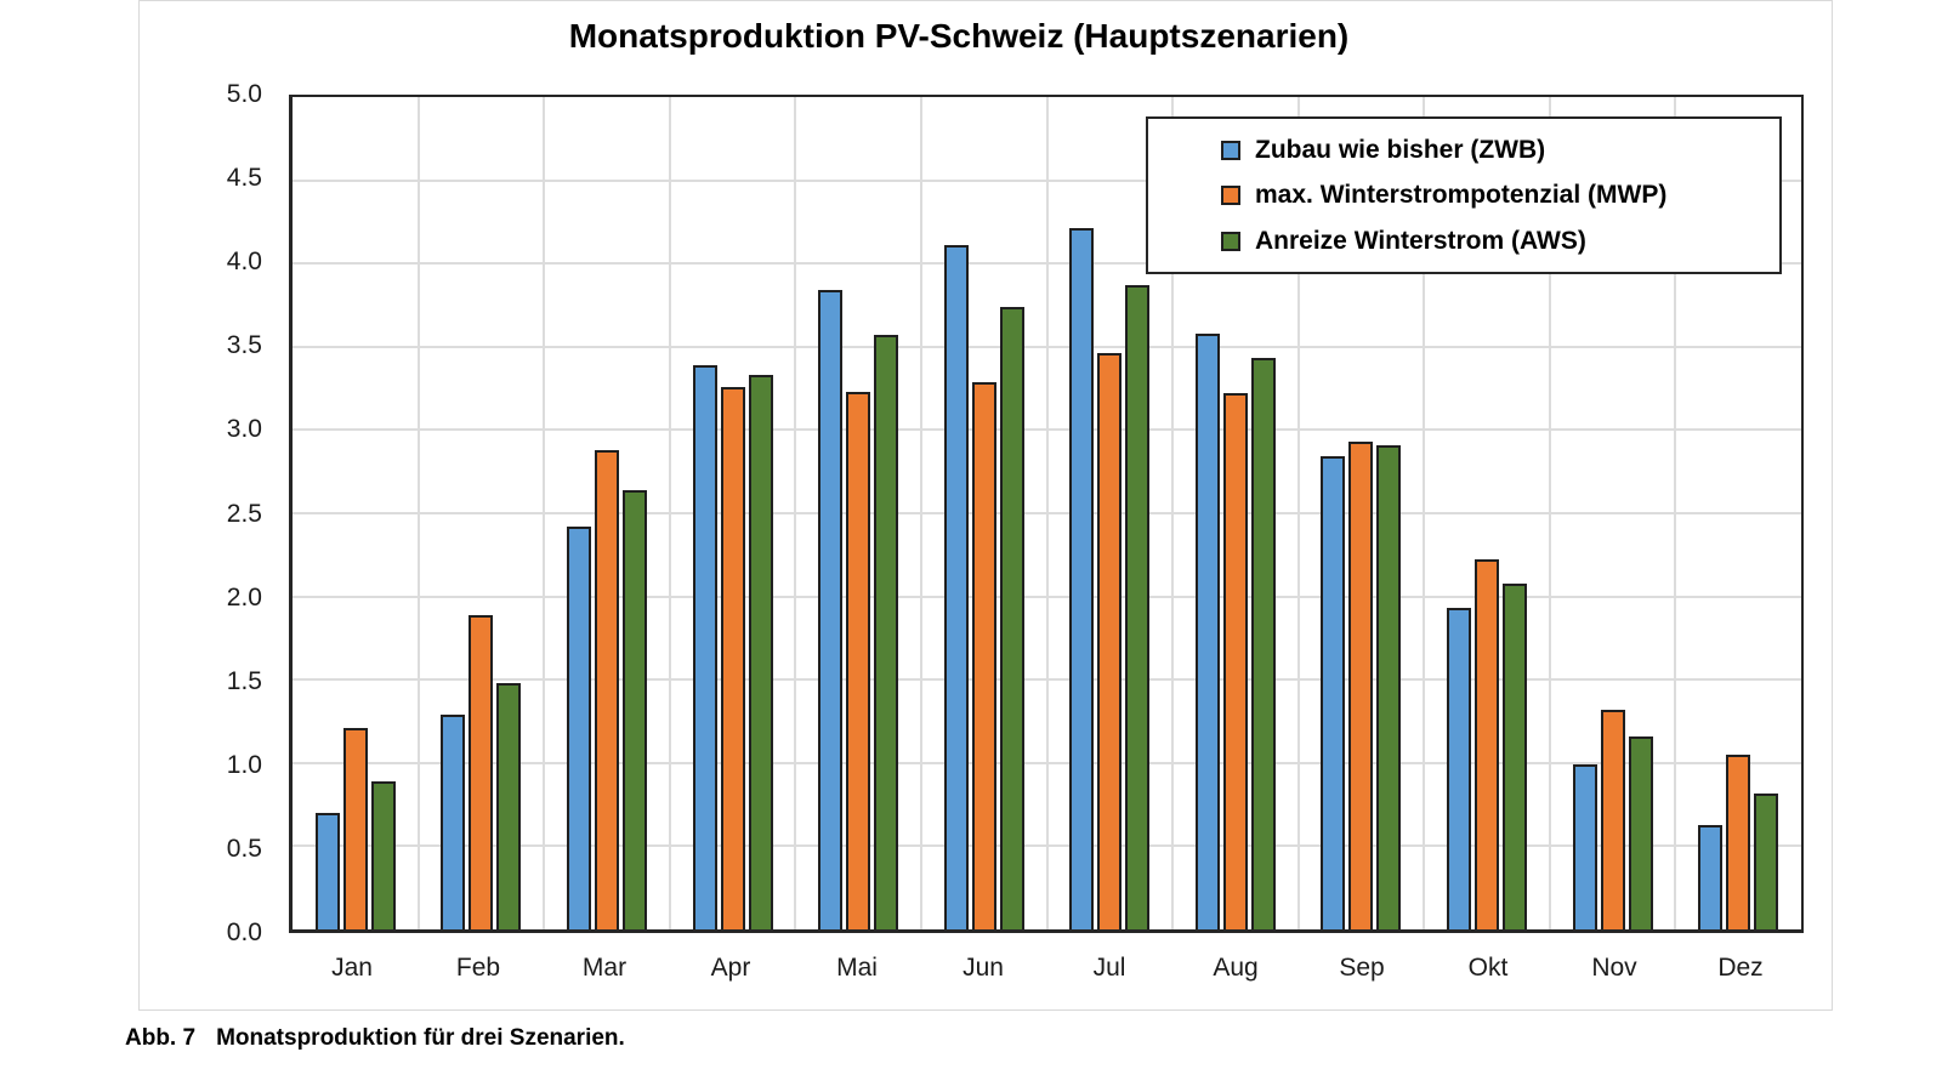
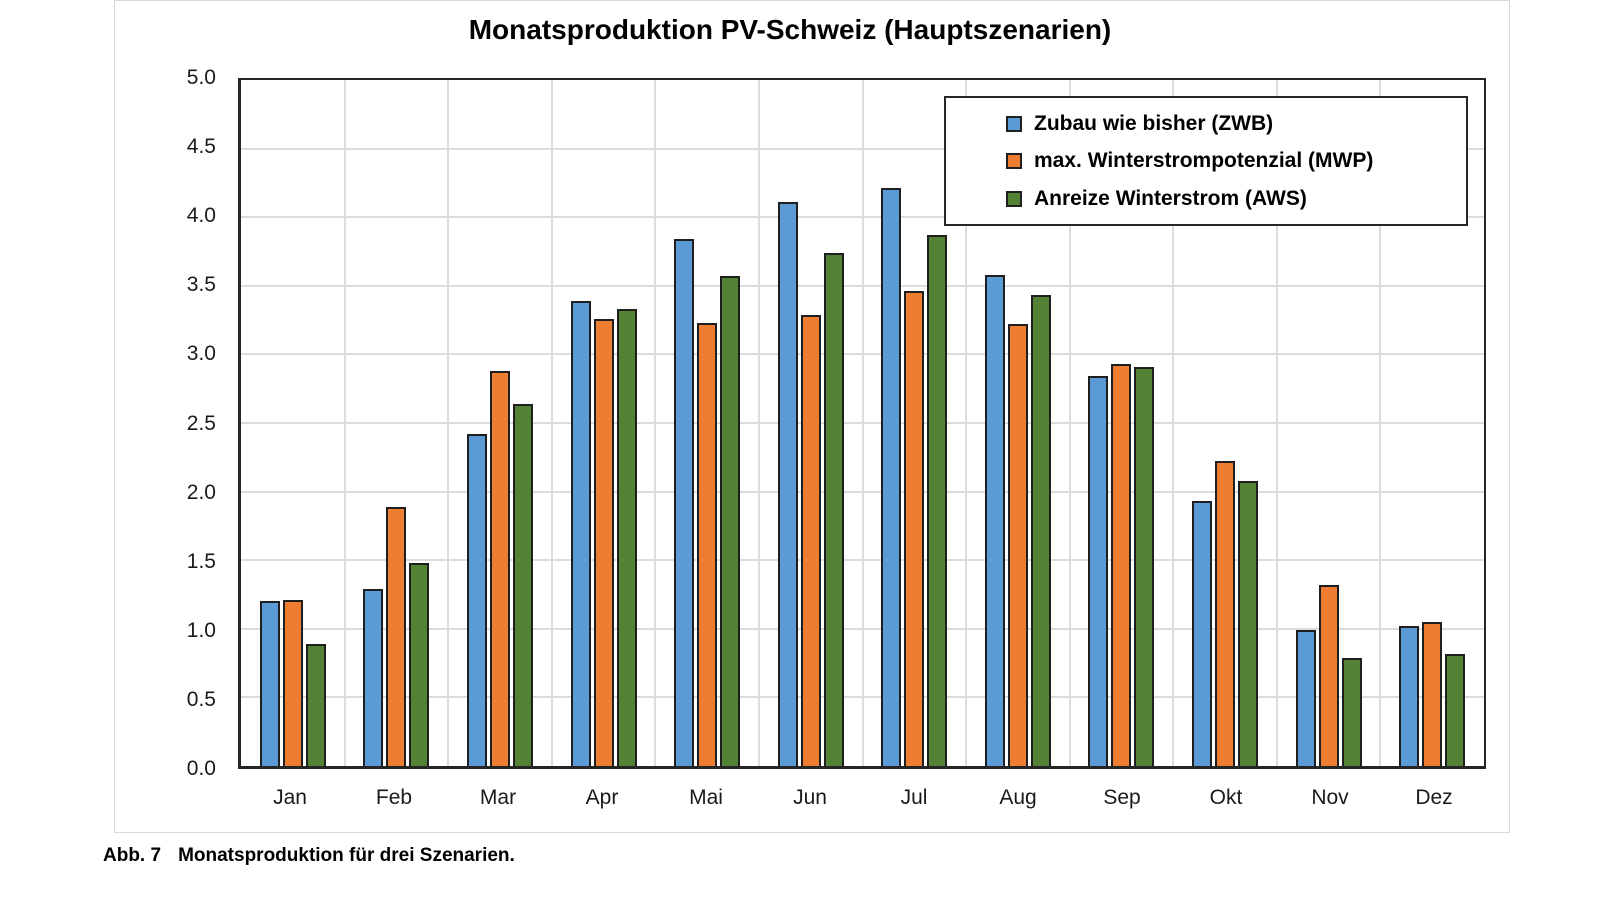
Zubau wie bisher (ZWB)/Jan: 0.70 -> 1.20
Anreize Winterstrom (AWS)/Nov: 1.16 -> 0.79
Zubau wie bisher (ZWB)/Dez: 0.63 -> 1.02
